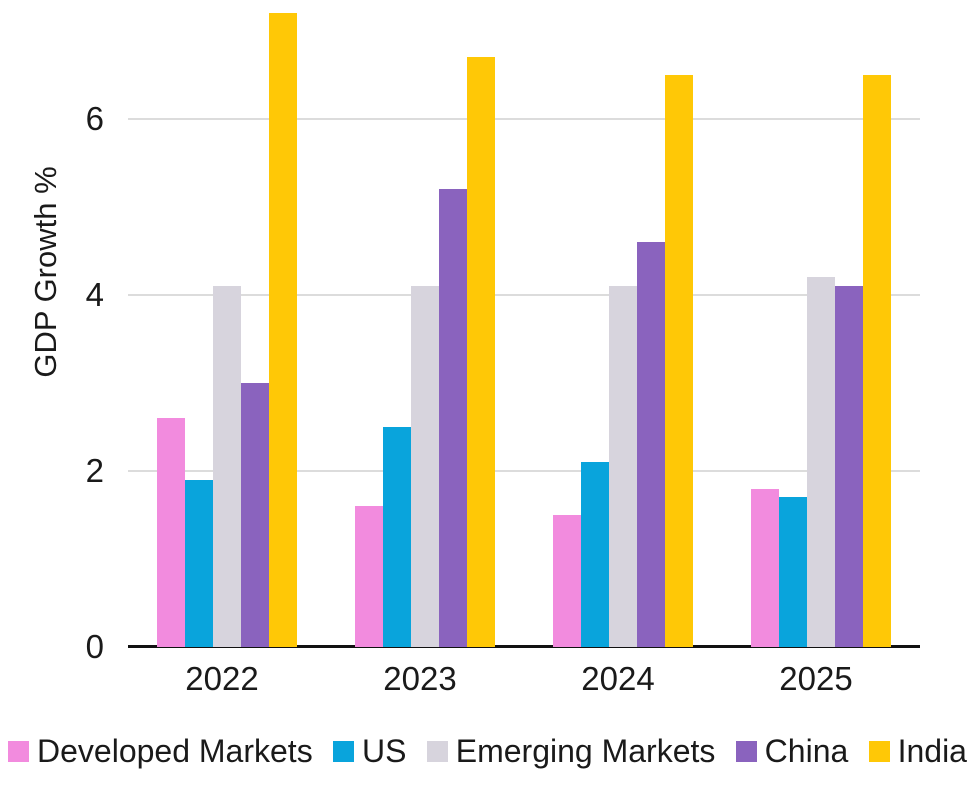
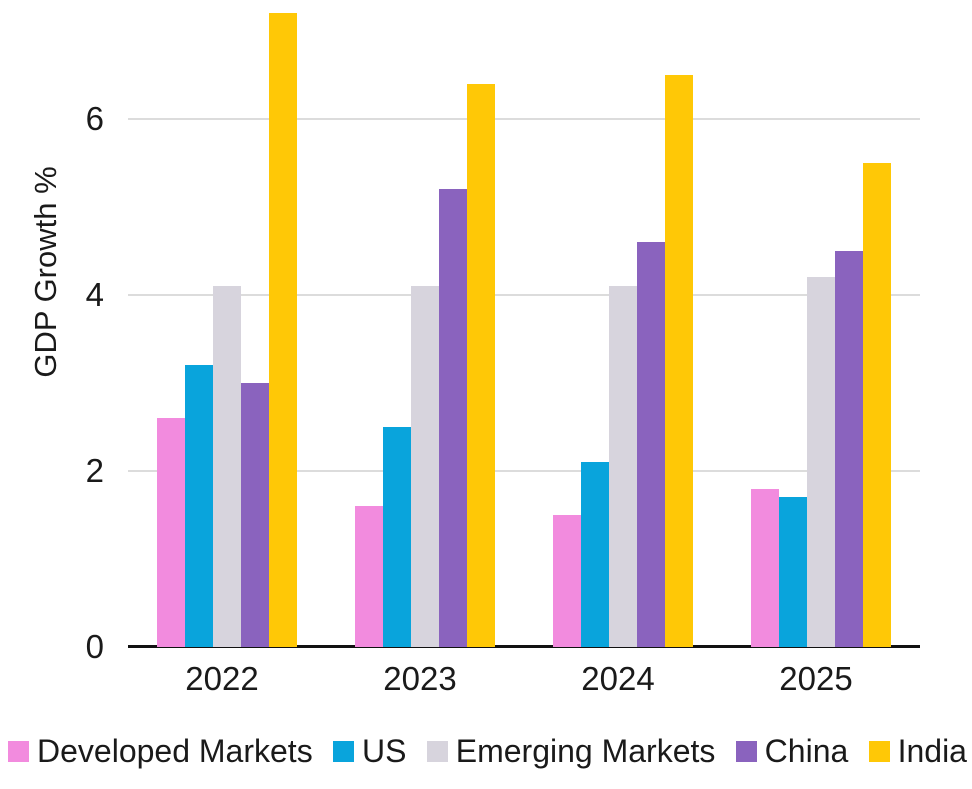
US/2022: 1.9 -> 3.2
India/2023: 6.7 -> 6.4
China/2025: 4.1 -> 4.5
India/2025: 6.5 -> 5.5
